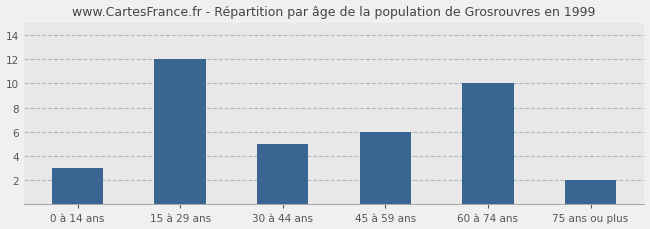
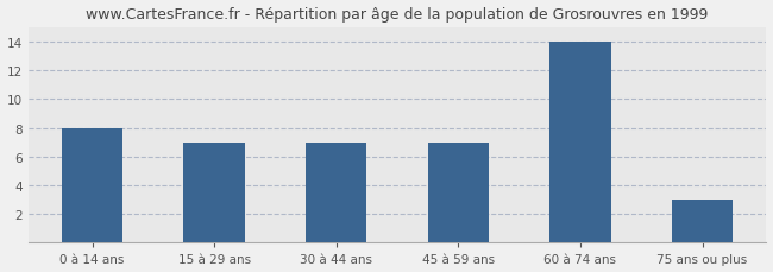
0 à 14 ans: 3 -> 8
15 à 29 ans: 12 -> 7
30 à 44 ans: 5 -> 7
45 à 59 ans: 6 -> 7
60 à 74 ans: 10 -> 14
75 ans ou plus: 2 -> 3
